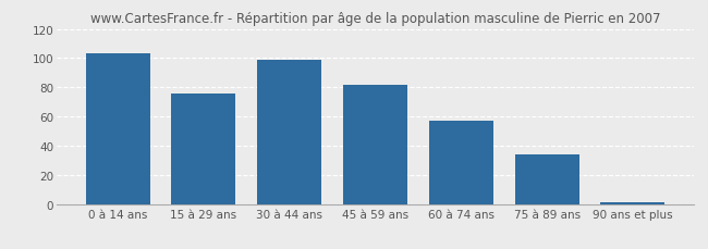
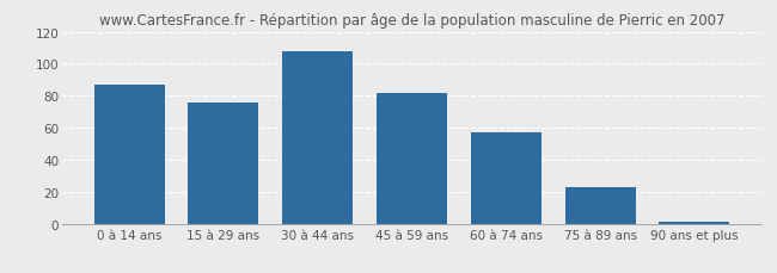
0 à 14 ans: 103 -> 87
30 à 44 ans: 99 -> 108
75 à 89 ans: 34 -> 23
